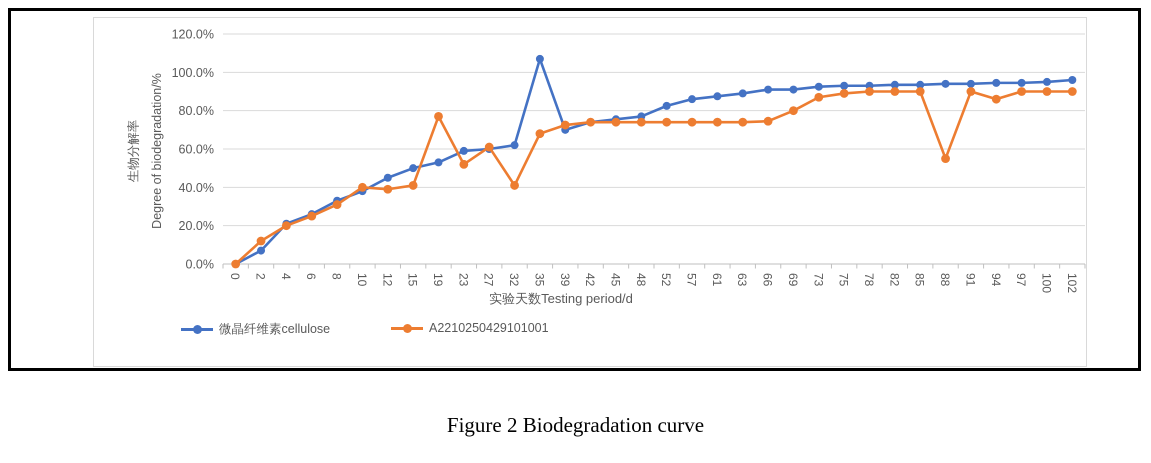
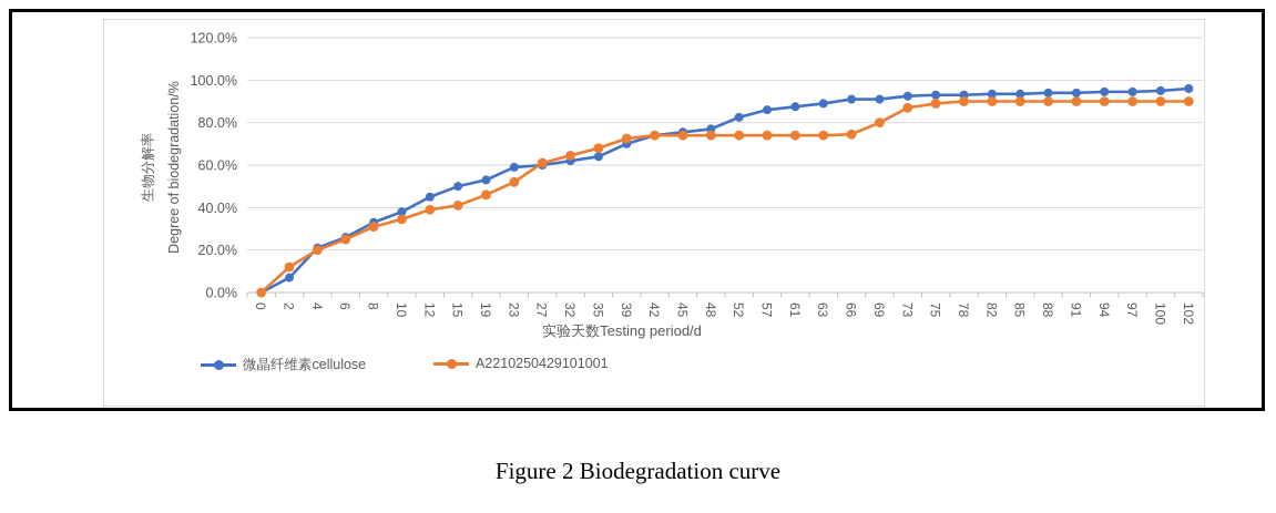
A2210250429101001/10: 40% -> 34%
A2210250429101001/19: 77% -> 46%
A2210250429101001/32: 41% -> 64%
微晶纤维素cellulose/35: 107% -> 64%
A2210250429101001/88: 55% -> 90%
A2210250429101001/94: 86% -> 90%
